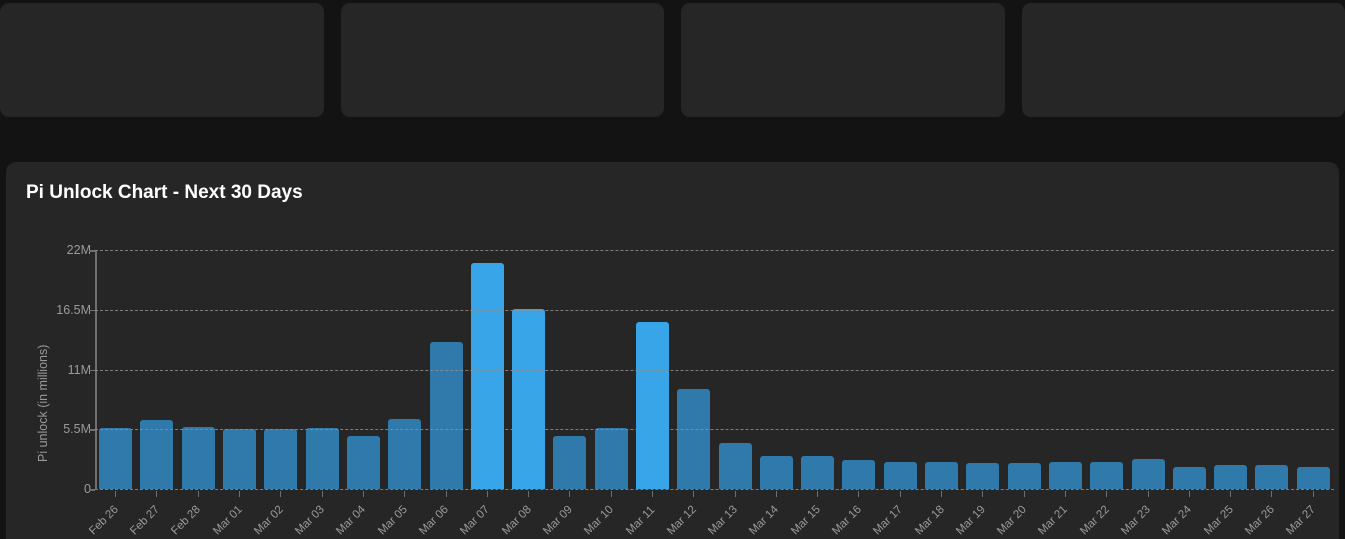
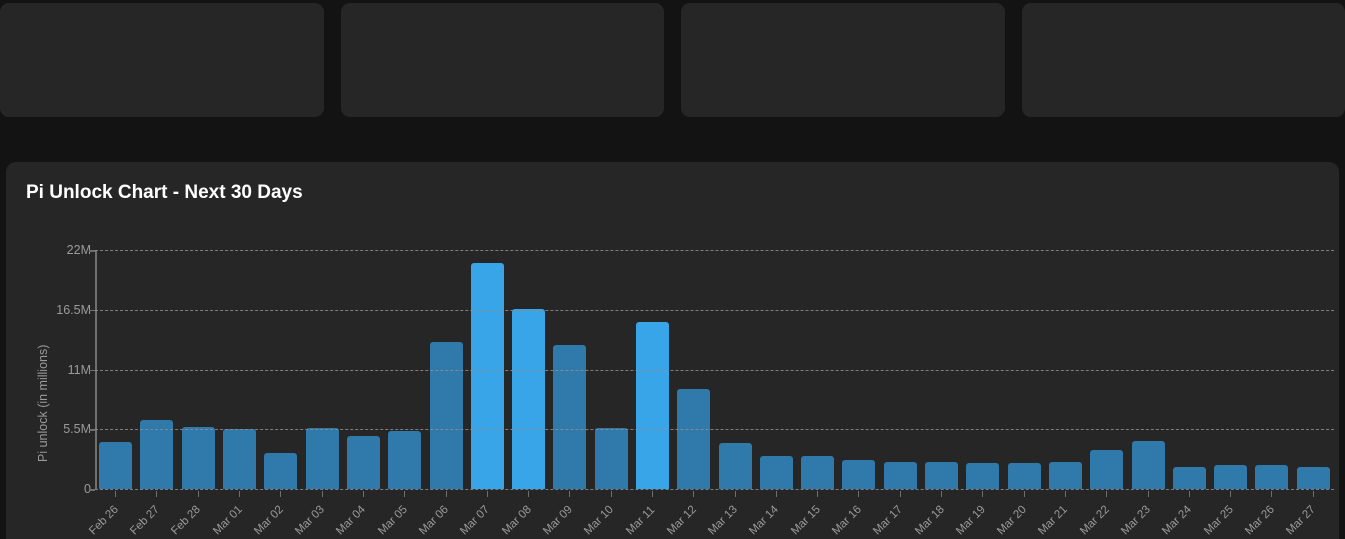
Feb 26: 5.6M -> 4.3M
Mar 02: 5.5M -> 3.3M
Mar 05: 6.4M -> 5.3M
Mar 09: 4.9M -> 13.3M
Mar 22: 2.4M -> 3.6M
Mar 23: 2.8M -> 4.4M
